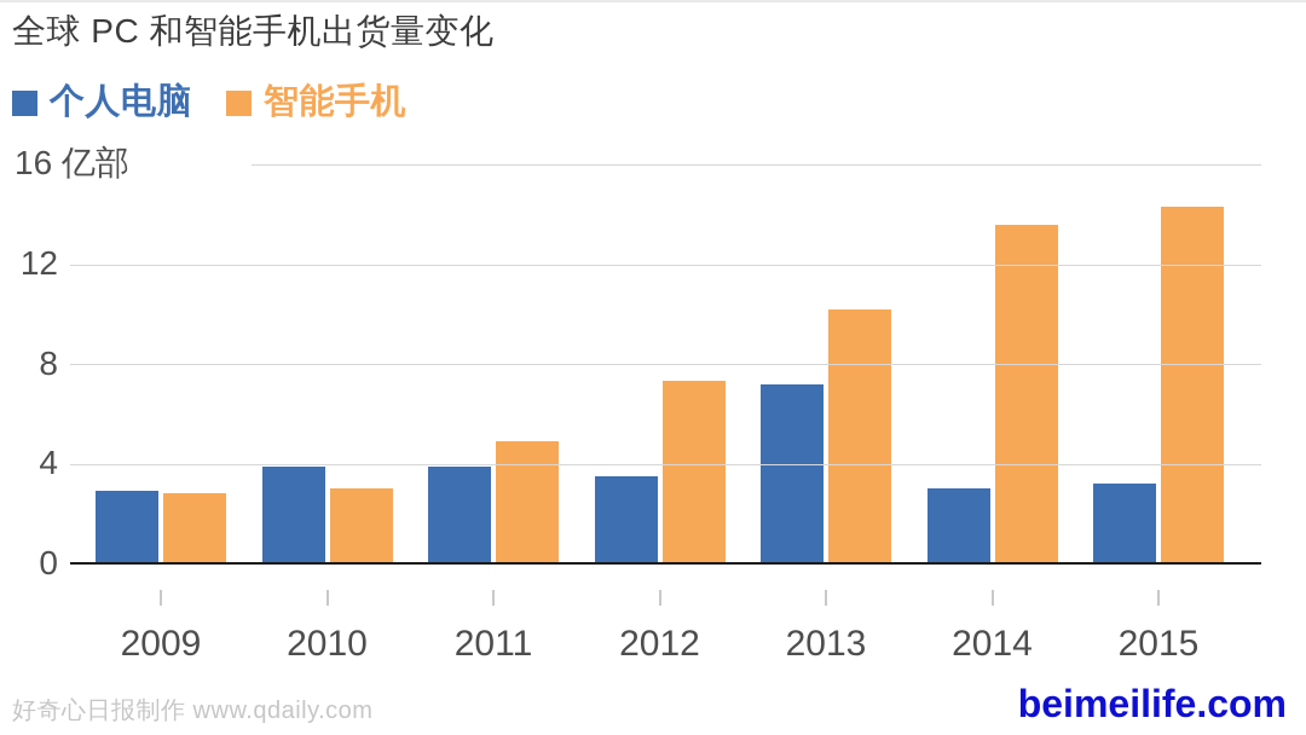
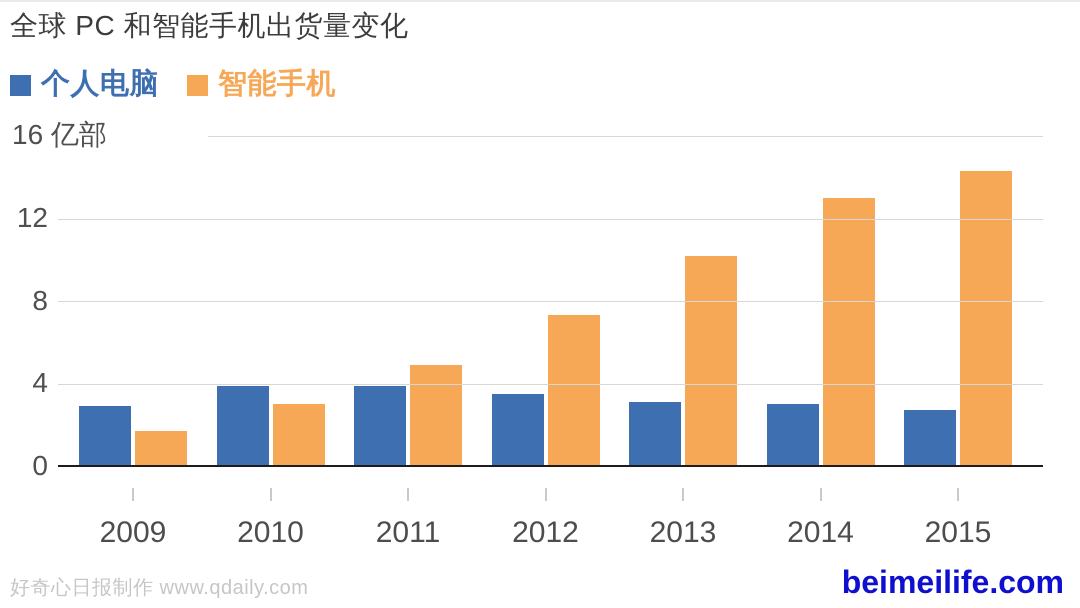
智能手机/2009: 2.8 -> 1.7
个人电脑/2013: 7.2 -> 3.1
智能手机/2014: 13.6 -> 13.0
个人电脑/2015: 3.2 -> 2.7
